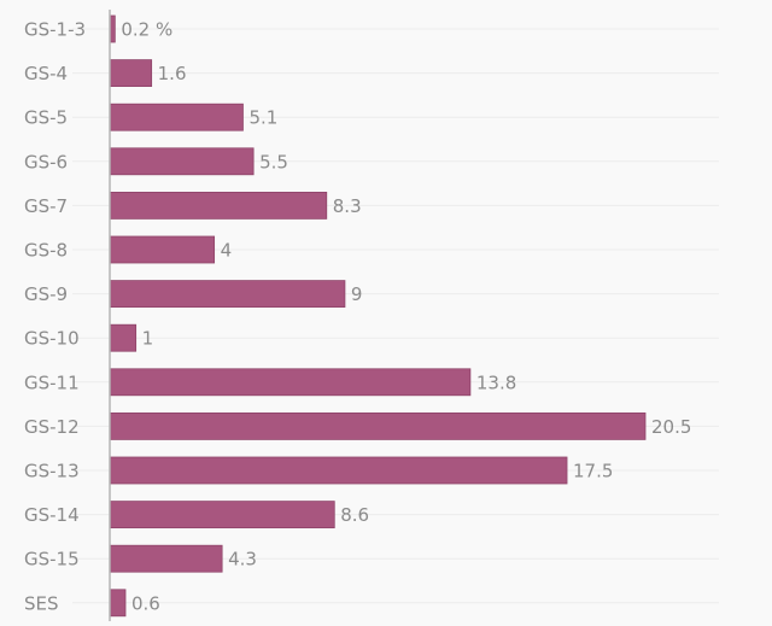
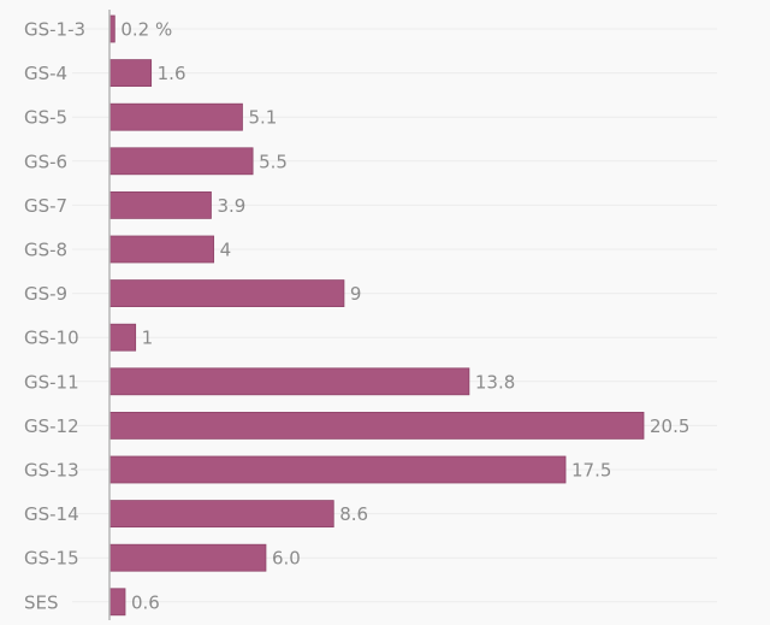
GS-7: 8.3 -> 3.9
GS-15: 4.3 -> 6.0
